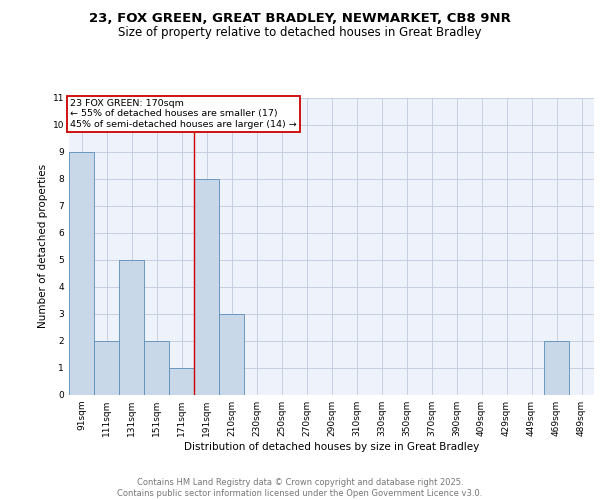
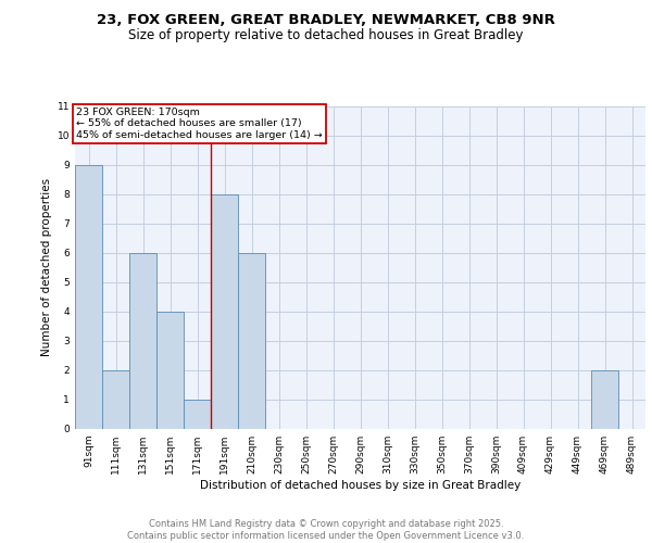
131sqm: 5 -> 6
151sqm: 2 -> 4
210sqm: 3 -> 6
